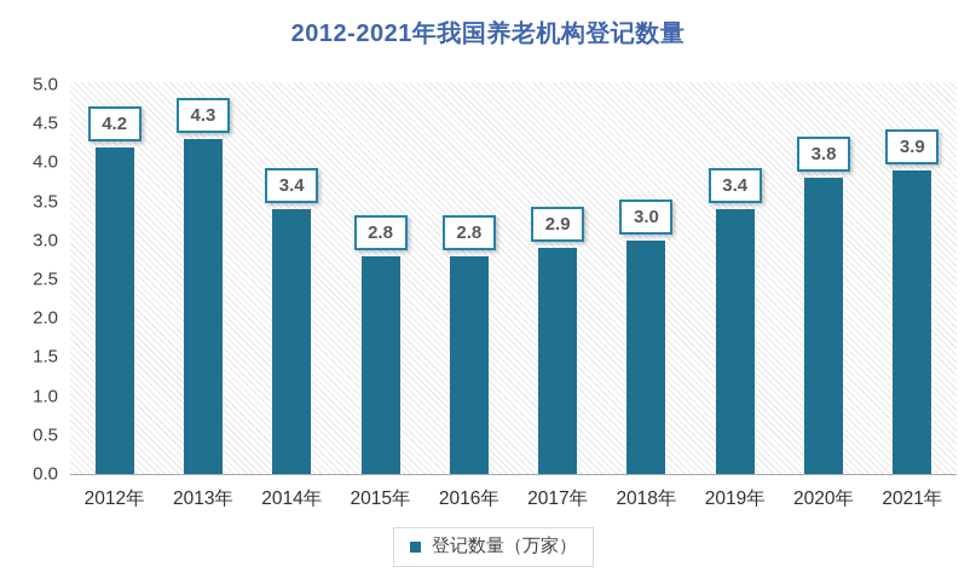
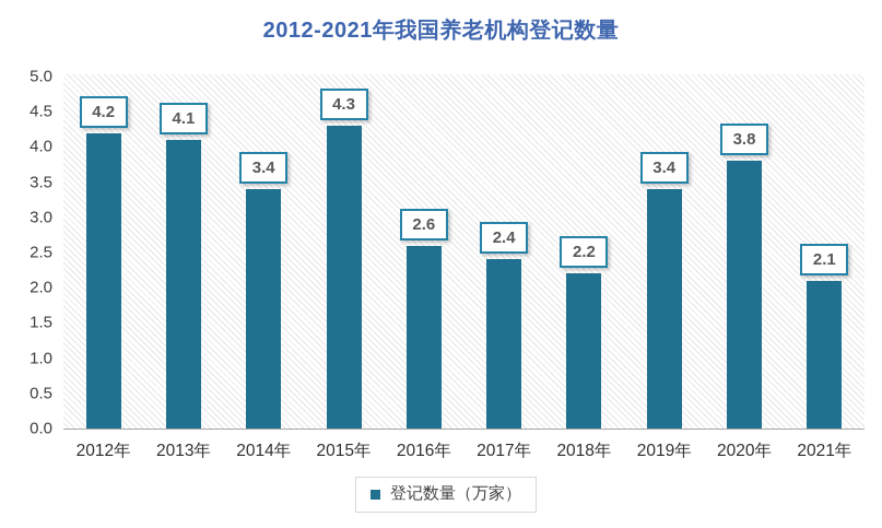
2013年: 4.3 -> 4.1
2015年: 2.8 -> 4.3
2016年: 2.8 -> 2.6
2017年: 2.9 -> 2.4
2018年: 3.0 -> 2.2
2021年: 3.9 -> 2.1
